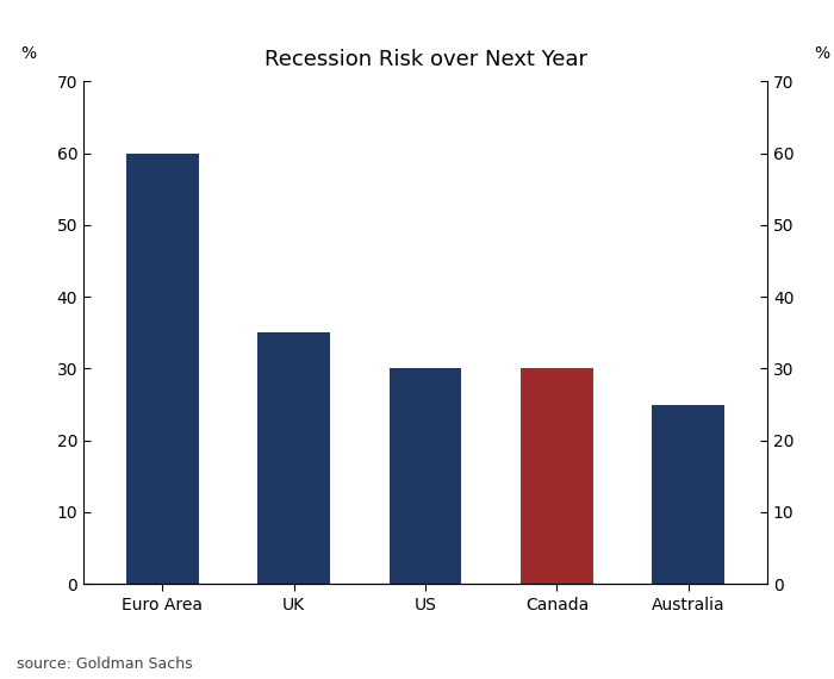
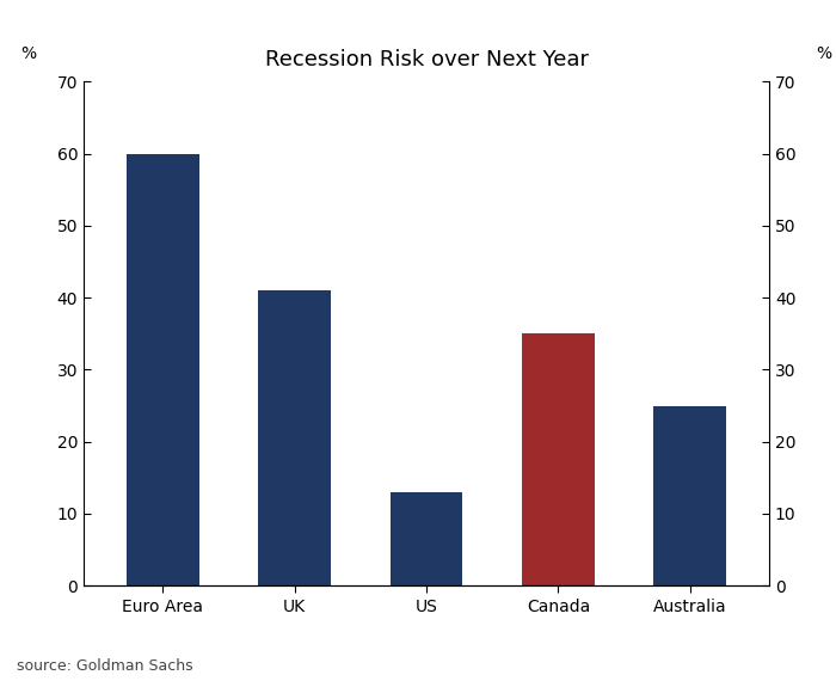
UK: 35 -> 41
US: 30 -> 13
Canada: 30 -> 35
